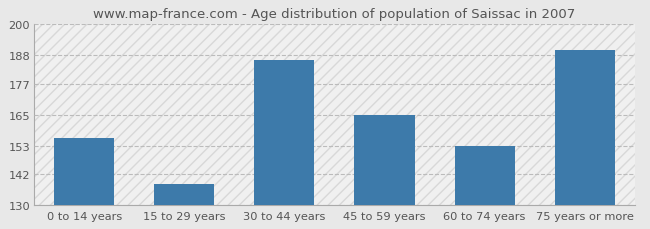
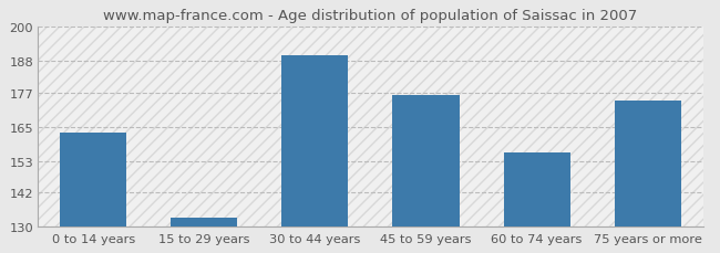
0 to 14 years: 156 -> 163
15 to 29 years: 138 -> 133
30 to 44 years: 186 -> 190
45 to 59 years: 165 -> 176
60 to 74 years: 153 -> 156
75 years or more: 190 -> 174
